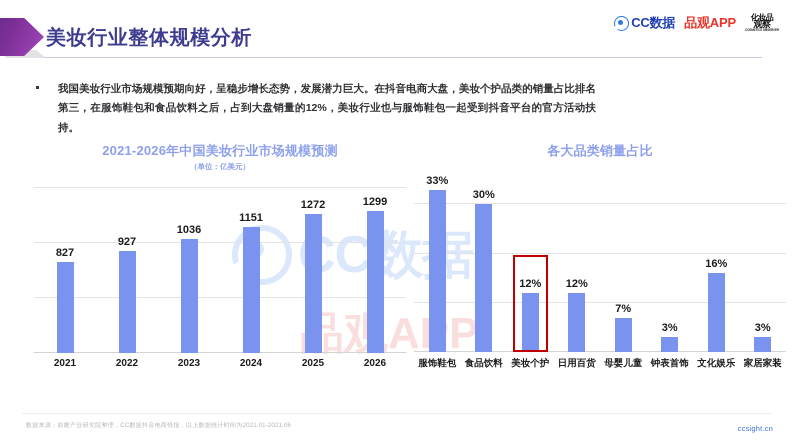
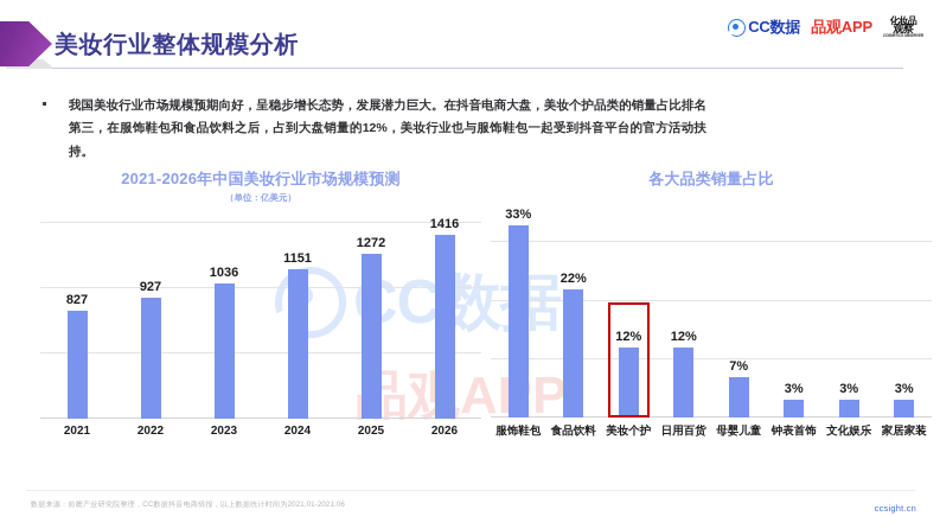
2021-2026年中国美妆行业市场规模预测/2026: 1299 -> 1416
各大品类销量占比/食品饮料: 30% -> 22%
各大品类销量占比/文化娱乐: 16% -> 3%
